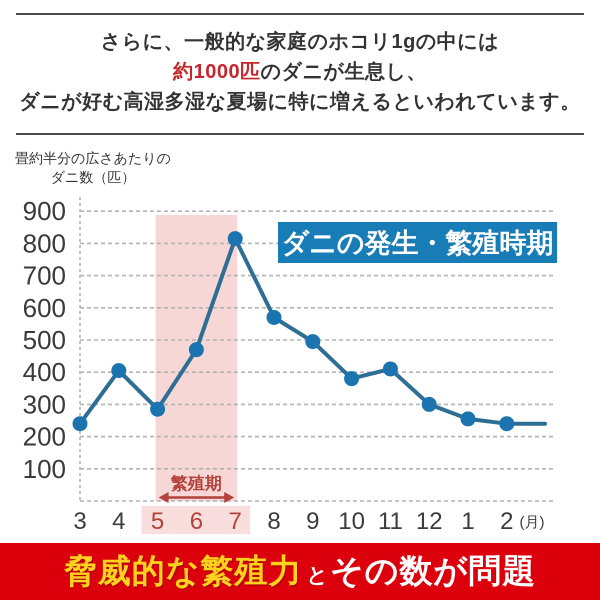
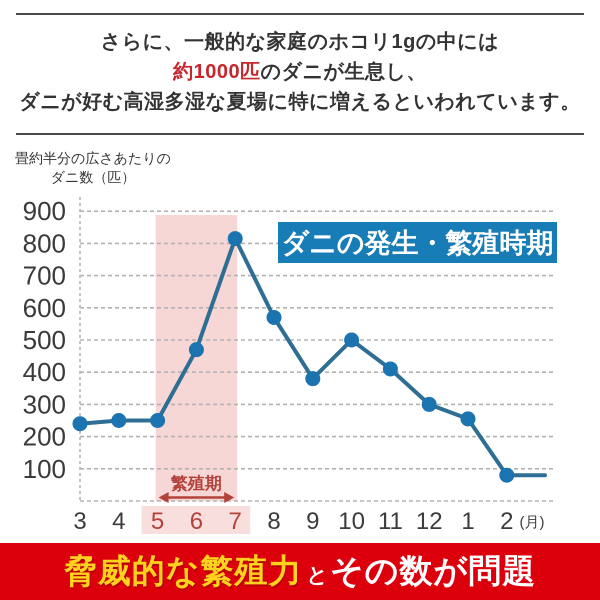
4: 400 -> 250
5: 280 -> 250
9: 500 -> 380
10: 380 -> 500
2: 240 -> 80
